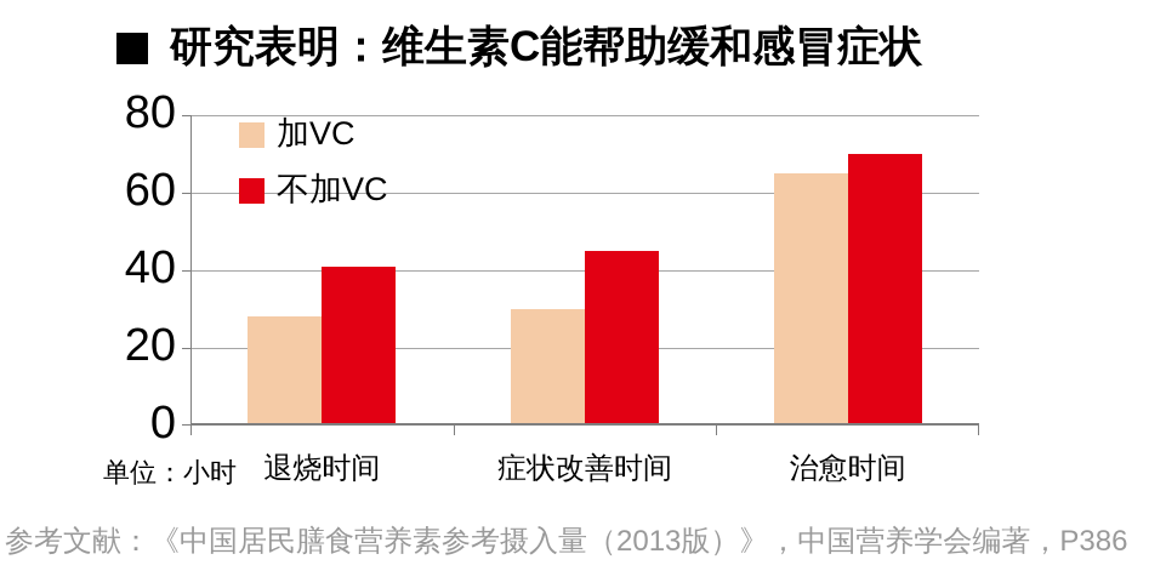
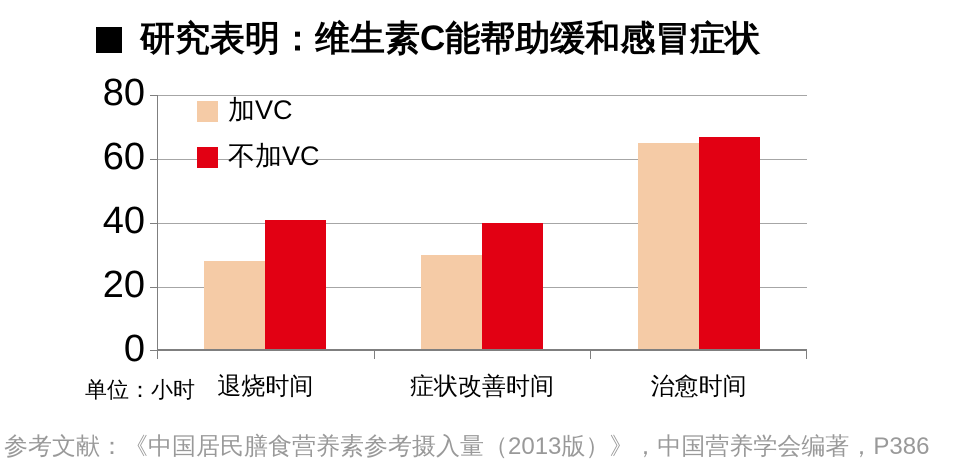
不加VC/症状改善时间: 45 -> 40
不加VC/治愈时间: 70 -> 67
